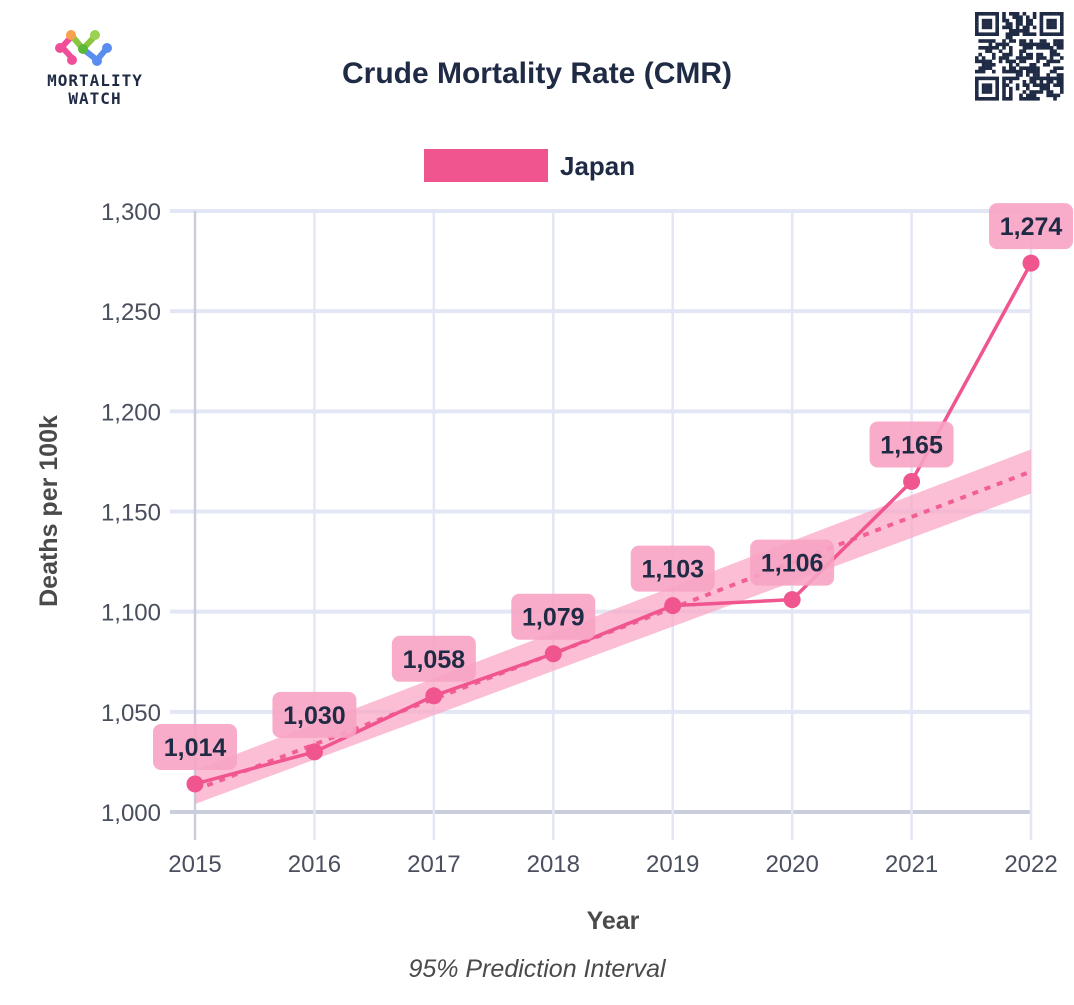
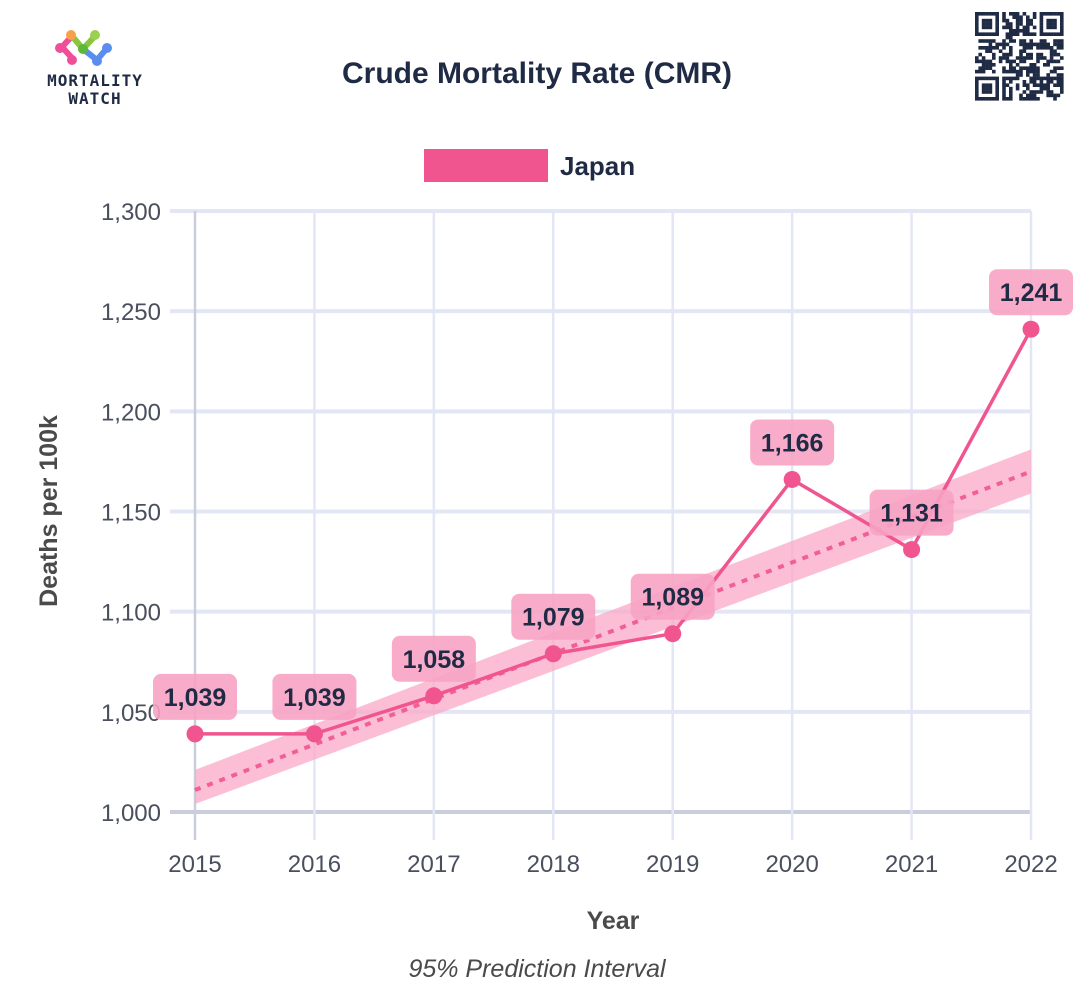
2015: 1,014 -> 1,039
2016: 1,030 -> 1,039
2019: 1,103 -> 1,089
2020: 1,106 -> 1,166
2021: 1,165 -> 1,131
2022: 1,274 -> 1,241
